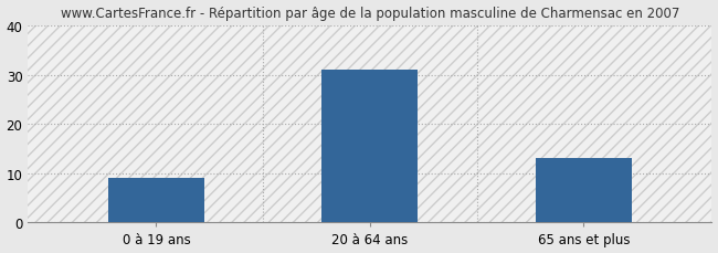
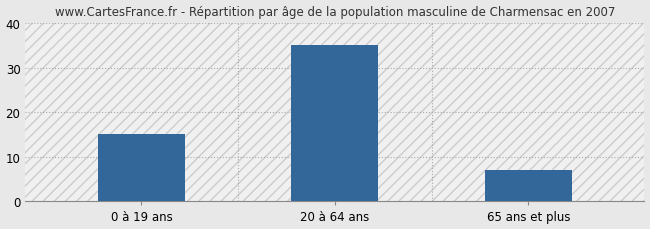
0 à 19 ans: 9 -> 15
20 à 64 ans: 31 -> 35
65 ans et plus: 13 -> 7
